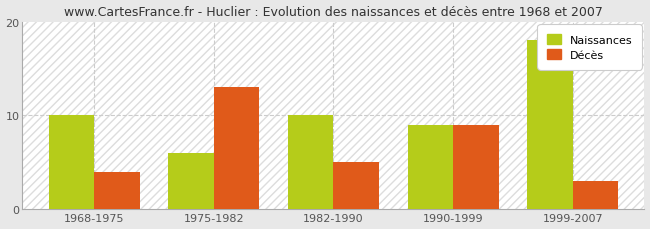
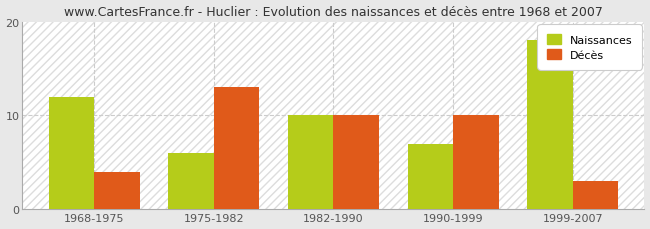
Naissances/1968-1975: 10 -> 12
Décès/1982-1990: 5 -> 10
Naissances/1990-1999: 9 -> 7
Décès/1990-1999: 9 -> 10
